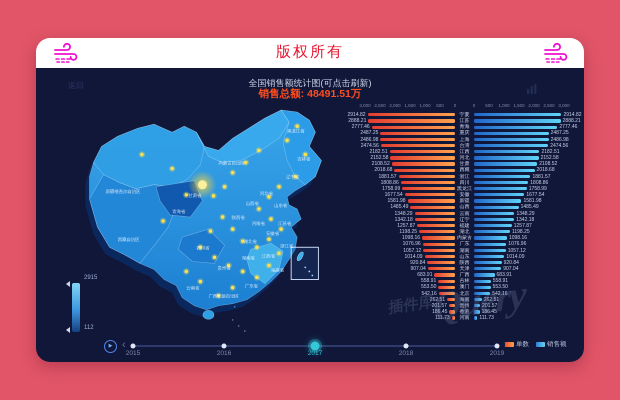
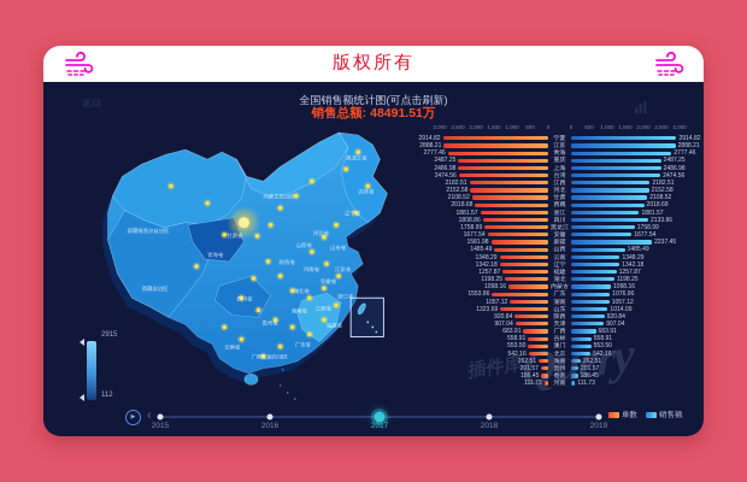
销售额/四川: 1808.86 -> 2133.86
销售额/新疆: 1581.98 -> 2237.45
单数/广东: 1076.96 -> 1553.86
单数/山东: 1014.09 -> 1323.69
